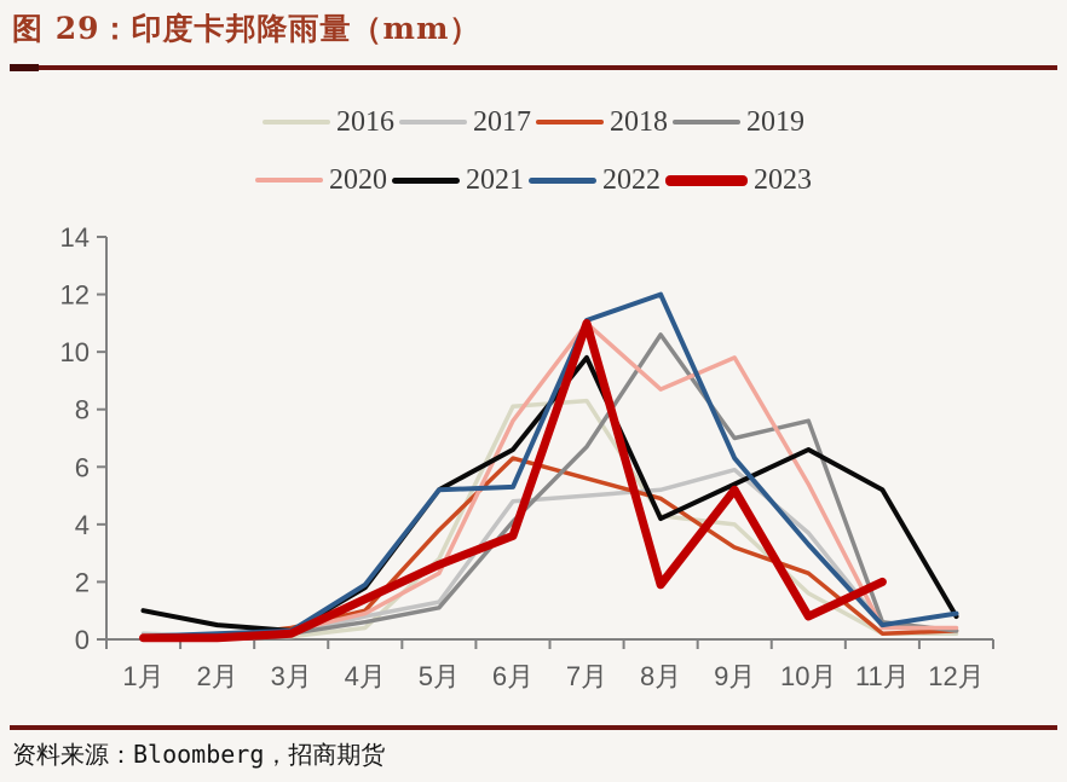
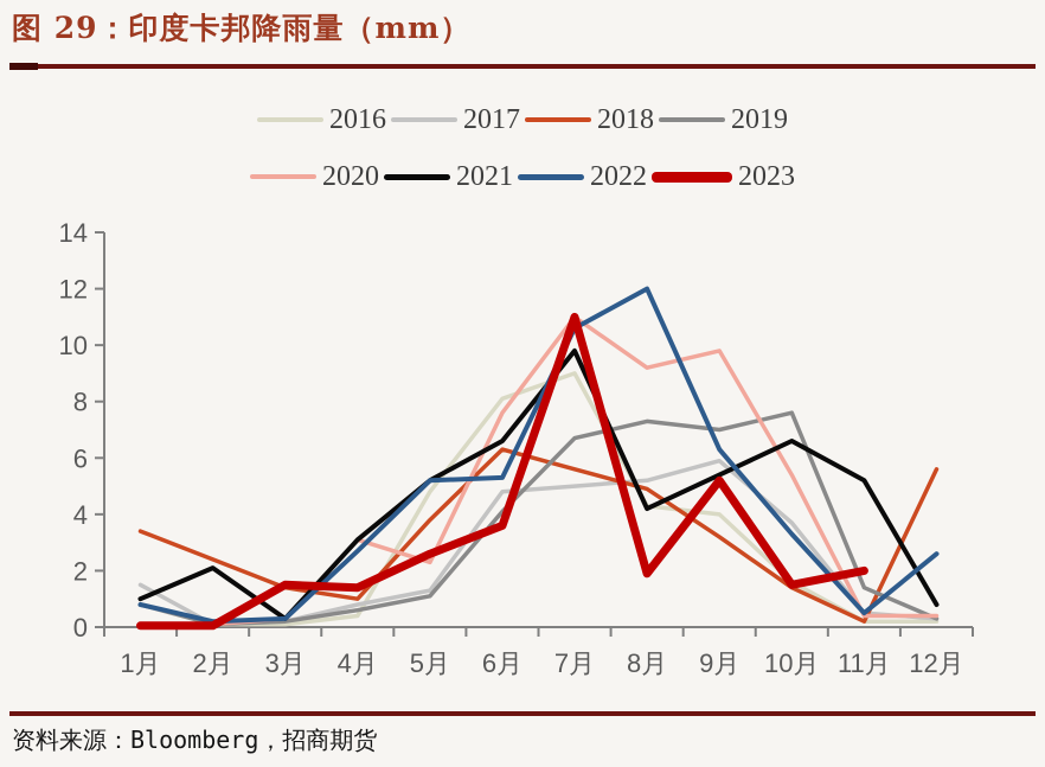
2017/1月: 0.2 -> 1.5
2018/1月: 0.1 -> 3.4
2019/1月: 0.1 -> 0.8
2022/1月: 0.1 -> 0.8
2018/2月: 0.1 -> 2.4
2021/2月: 0.5 -> 2.1
2018/3月: 0.4 -> 1.4
2023/3月: 0.2 -> 1.5
2020/4月: 0.9 -> 3.1
2021/4月: 1.8 -> 3.1
2022/4月: 1.9 -> 2.7
2016/5月: 2.8 -> 4.8
2016/7月: 8.3 -> 9.0
2022/7月: 11.1 -> 10.6
2019/8月: 10.6 -> 7.3
2020/8月: 8.7 -> 9.2
2018/10月: 2.3 -> 1.4
2023/10月: 0.8 -> 1.5
2019/11月: 0.6 -> 1.4
2018/12月: 0.3 -> 5.6
2022/12月: 0.9 -> 2.6
